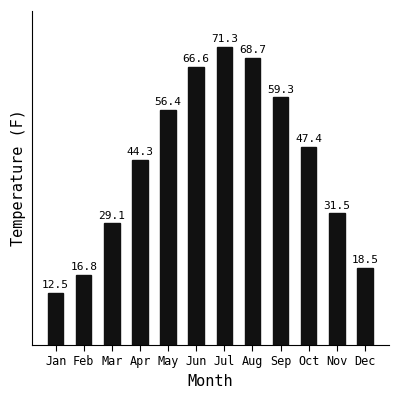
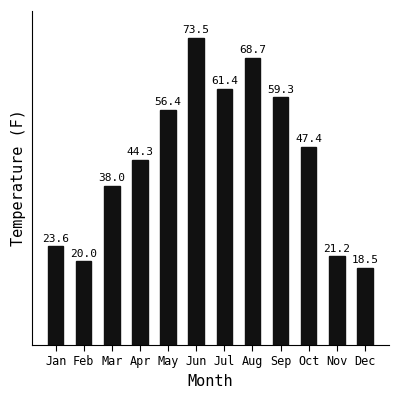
Jan: 12.5 -> 23.6
Feb: 16.8 -> 20.0
Mar: 29.1 -> 38.0
Jun: 66.6 -> 73.5
Jul: 71.3 -> 61.4
Nov: 31.5 -> 21.2
